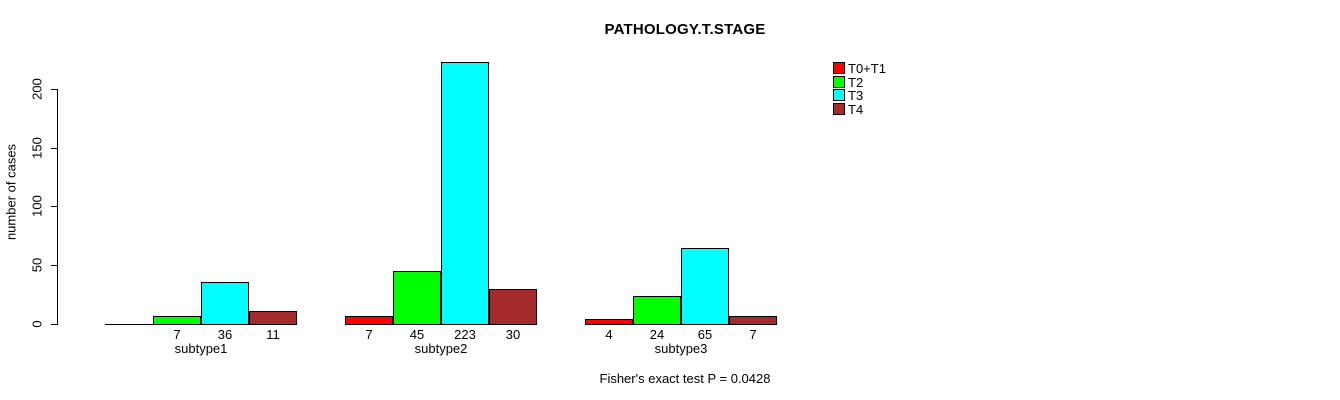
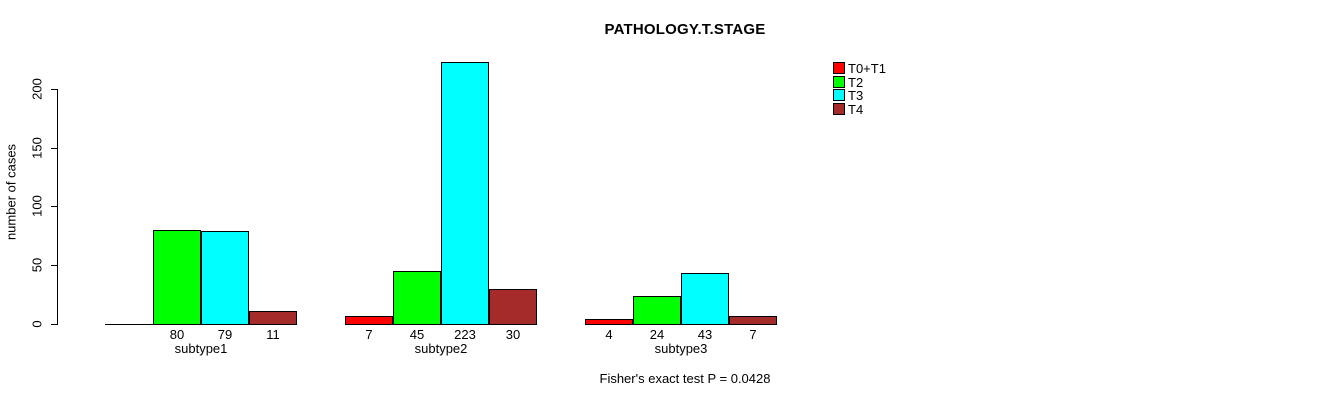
T2/subtype1: 7 -> 80
T3/subtype1: 36 -> 79
T3/subtype3: 65 -> 43
